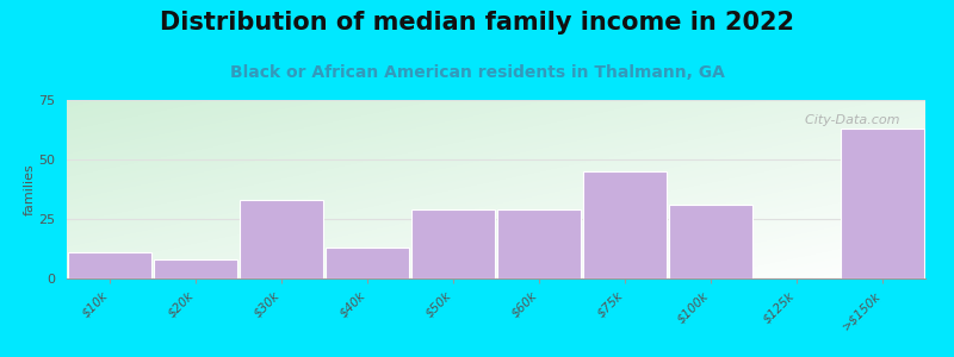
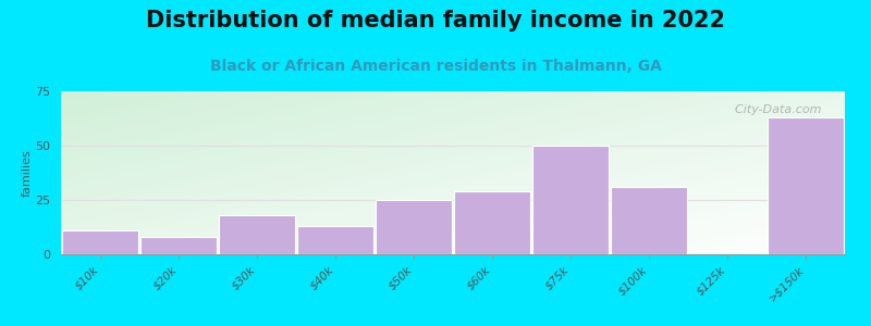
$30k: 33 -> 18
$50k: 29 -> 25
$75k: 45 -> 50
